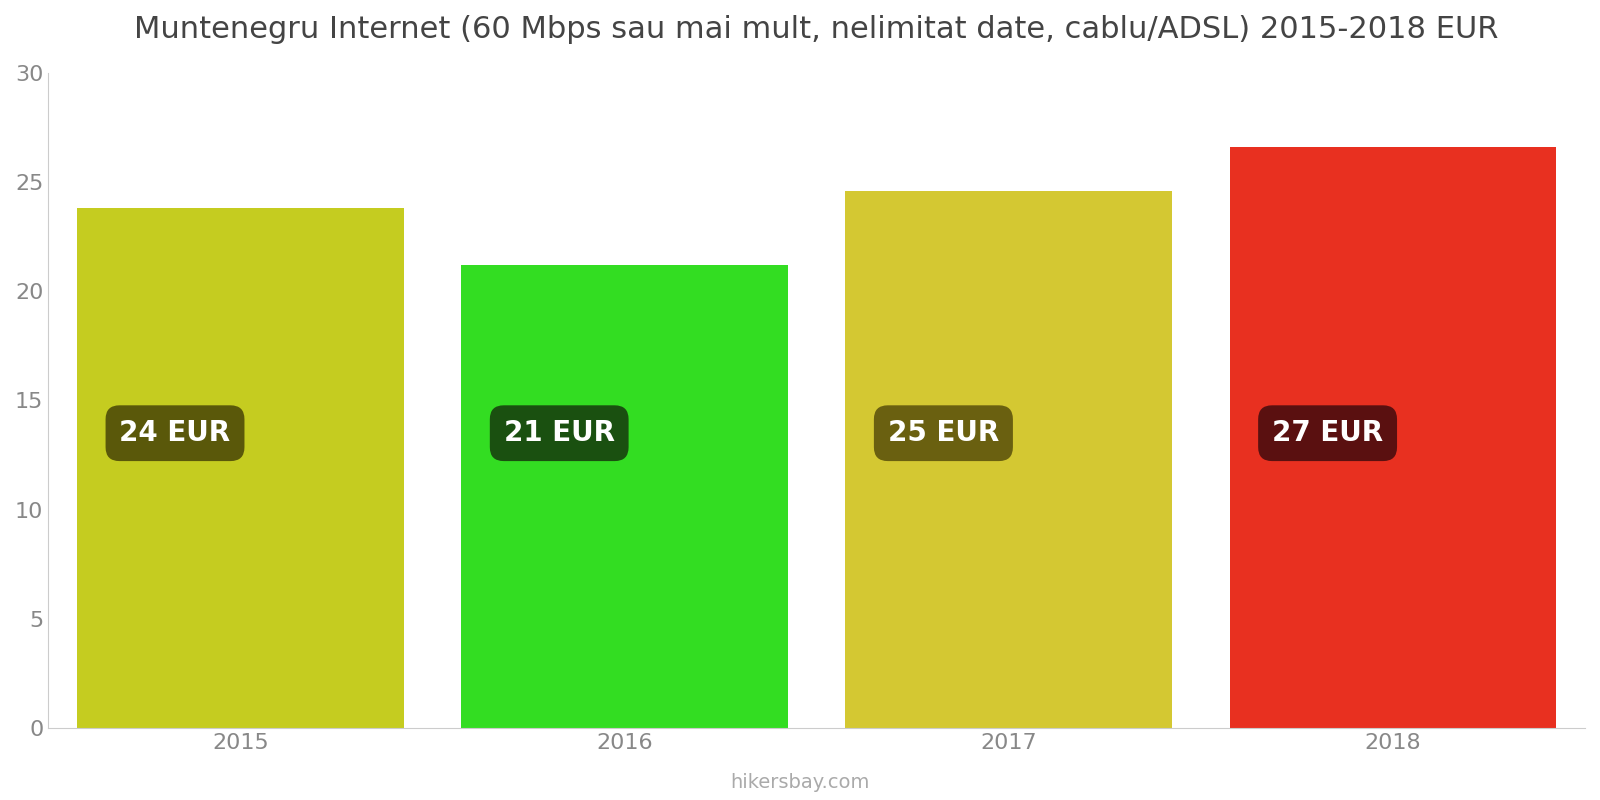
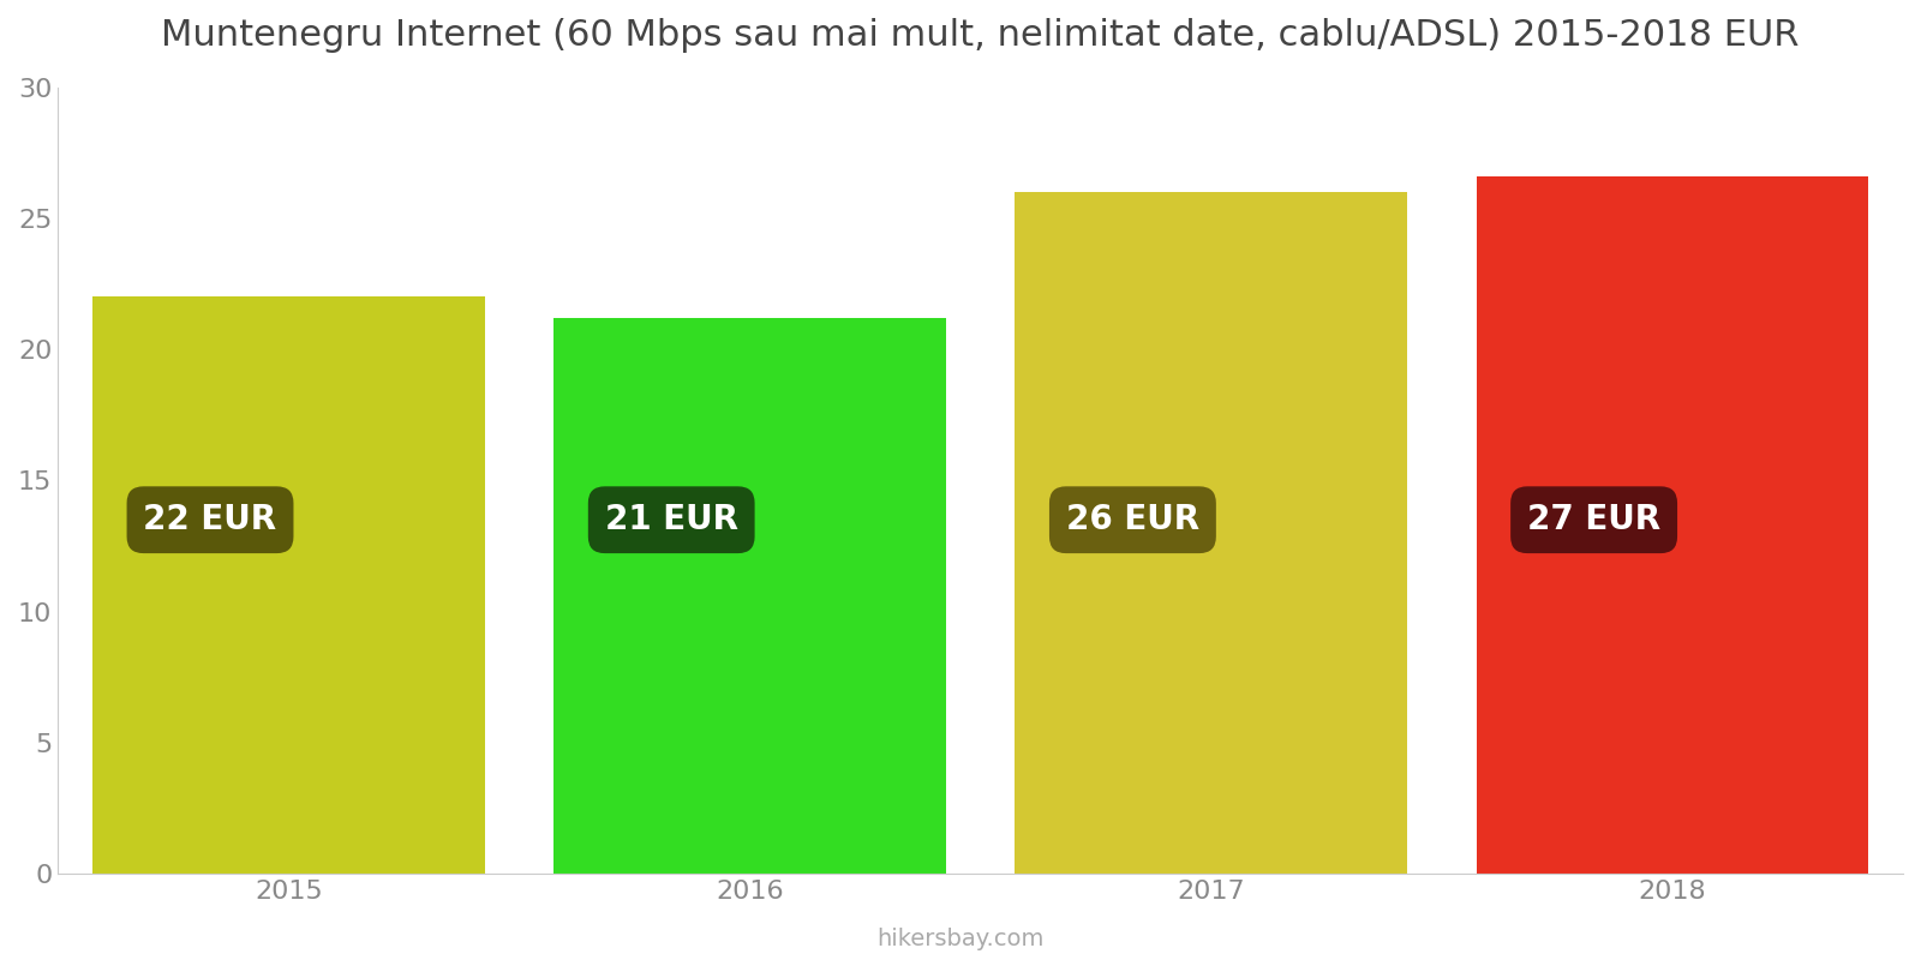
2015: 24 -> 22
2017: 25 -> 26
